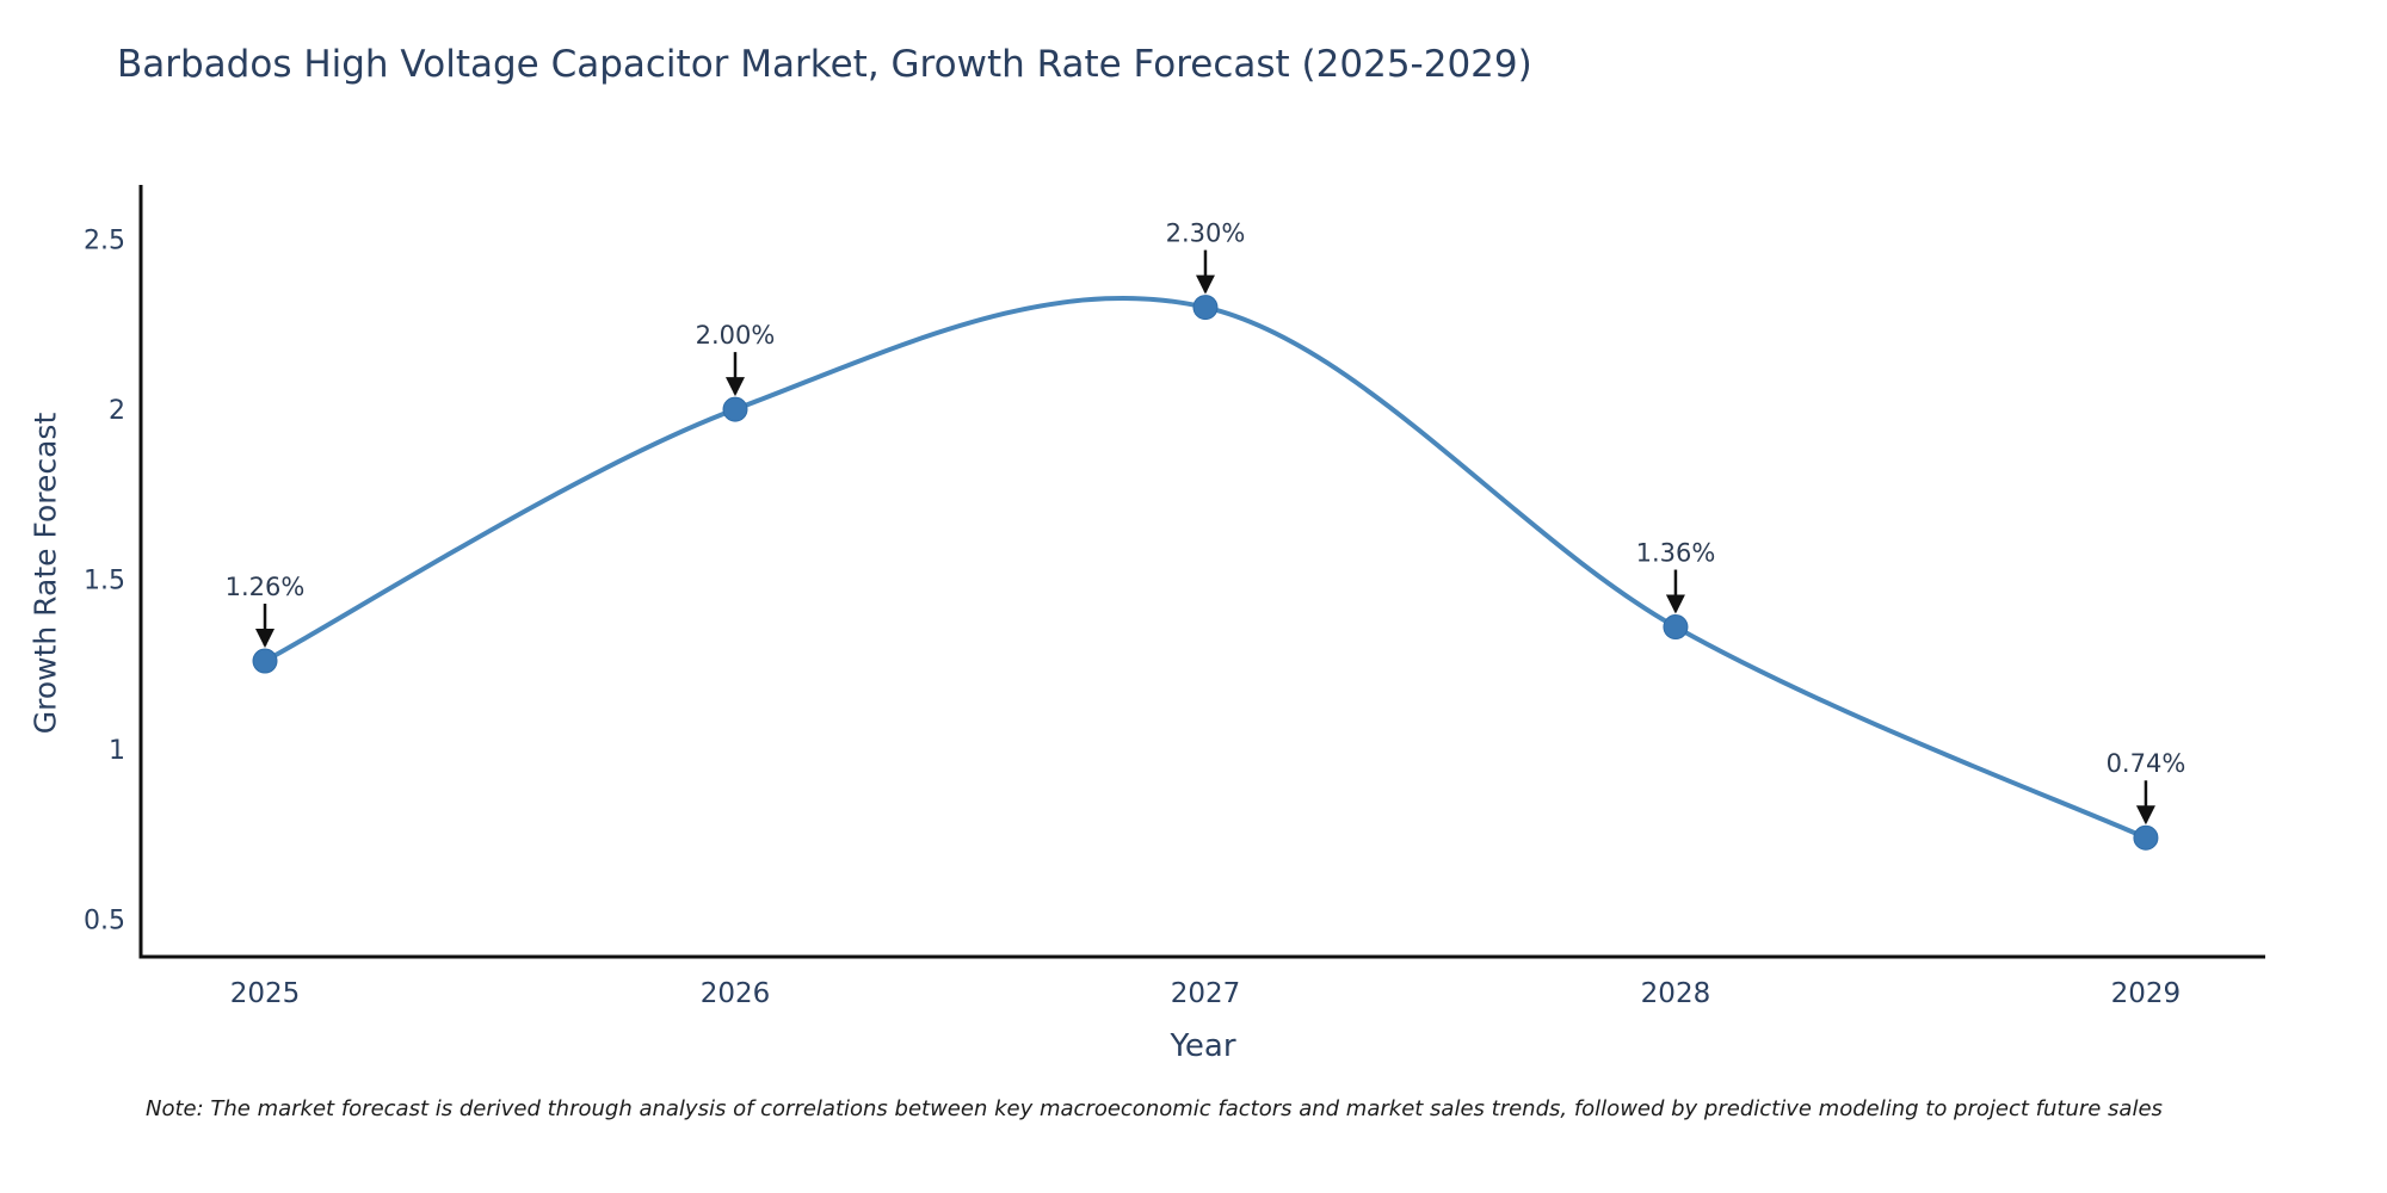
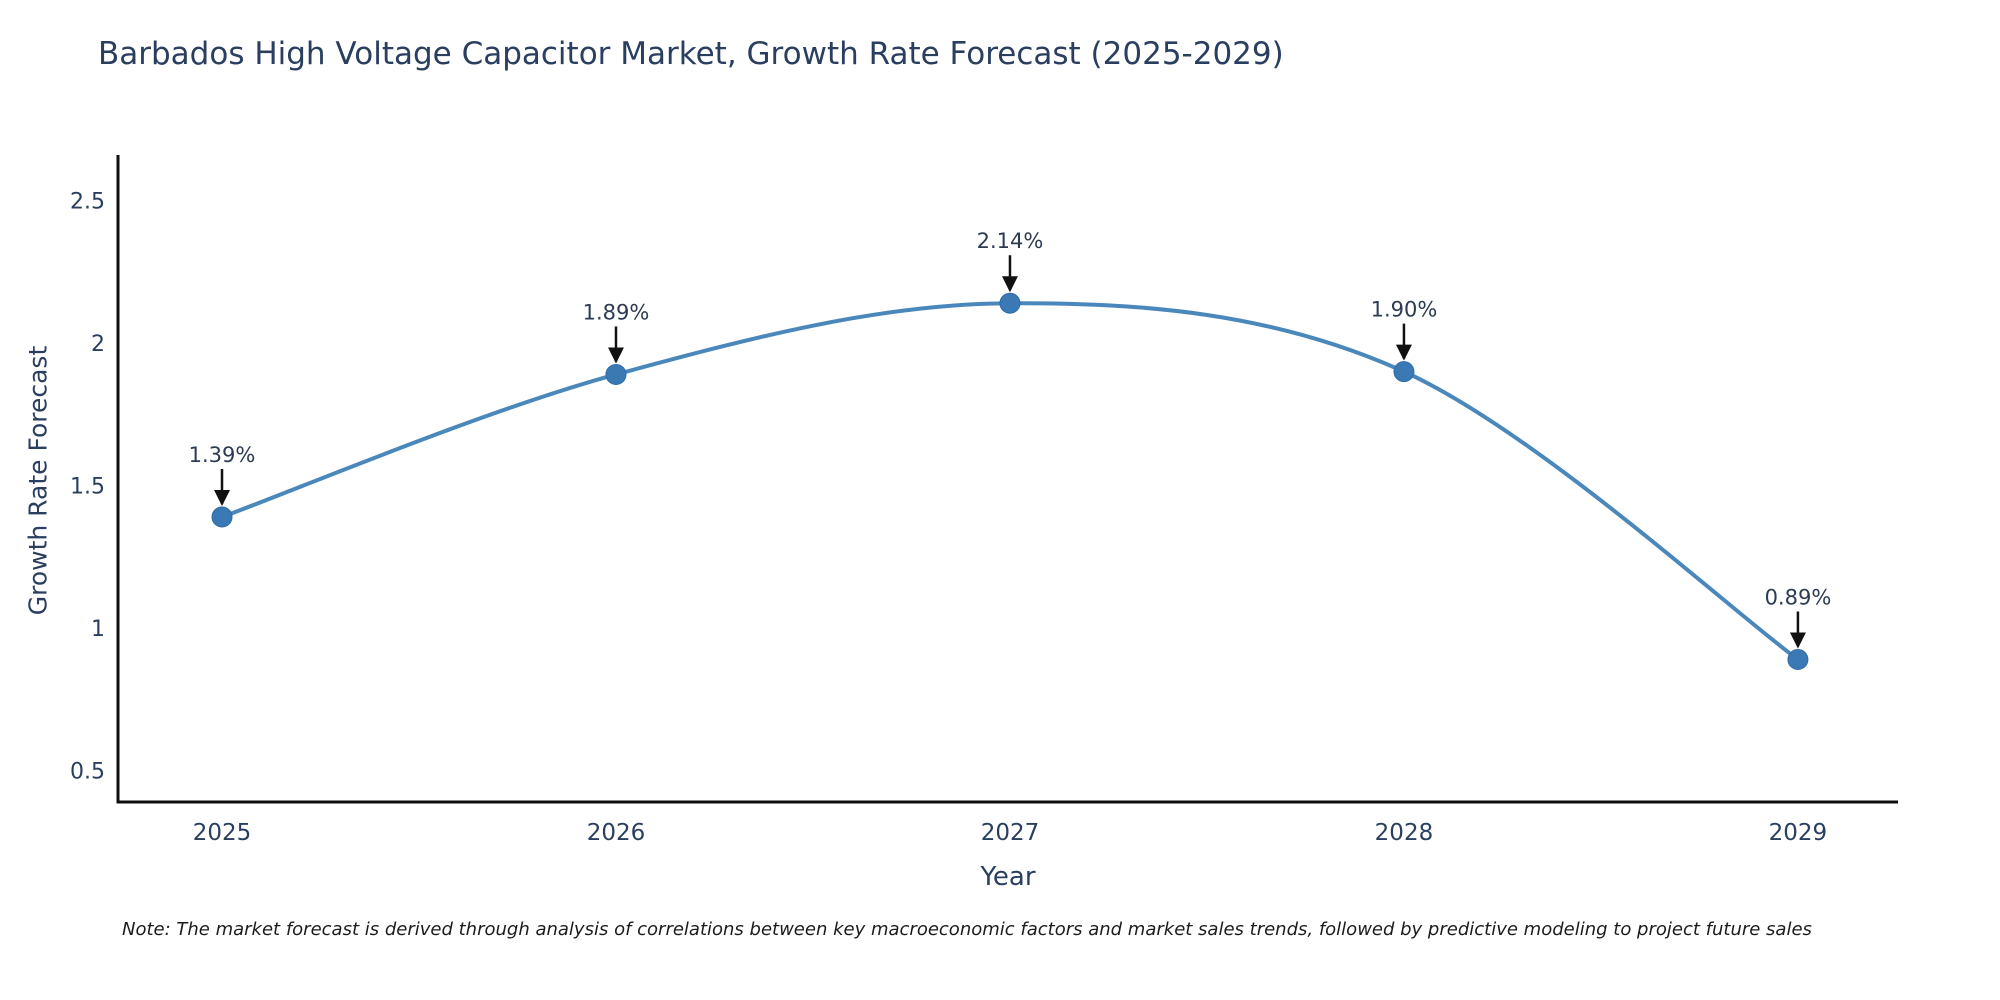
2025: 1.26% -> 1.39%
2026: 2.00% -> 1.89%
2027: 2.30% -> 2.14%
2028: 1.36% -> 1.90%
2029: 0.74% -> 0.89%
